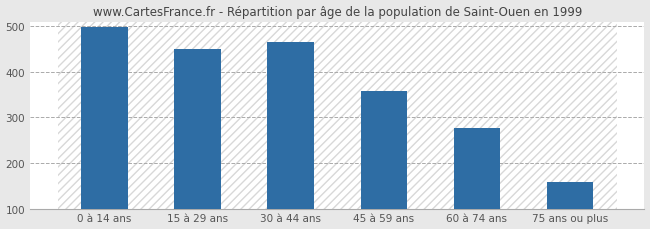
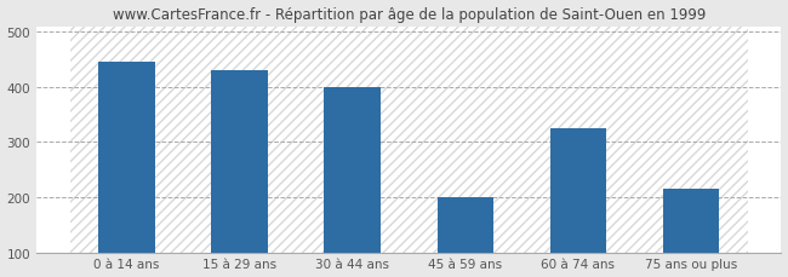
0 à 14 ans: 497 -> 445
15 à 29 ans: 450 -> 430
30 à 44 ans: 466 -> 400
45 à 59 ans: 358 -> 200
60 à 74 ans: 277 -> 325
75 ans ou plus: 158 -> 215
